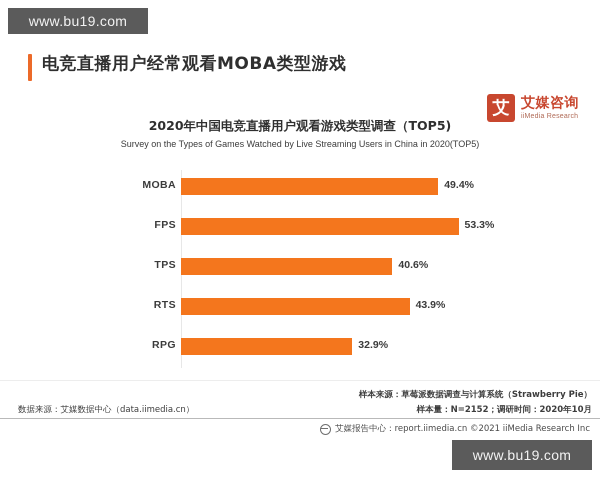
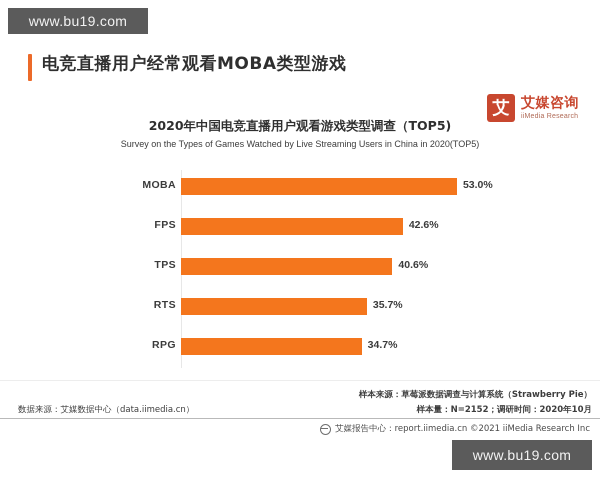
MOBA: 49.4% -> 53.0%
FPS: 53.3% -> 42.6%
RTS: 43.9% -> 35.7%
RPG: 32.9% -> 34.7%
